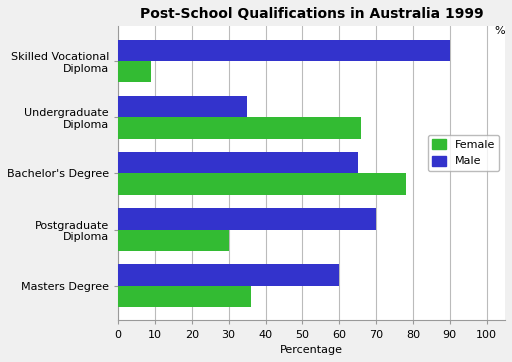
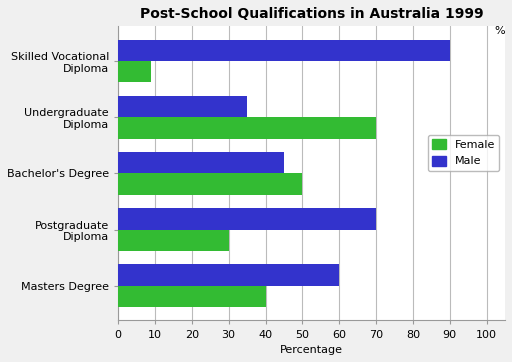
Female/Undergraduate Diploma: 66 -> 70
Male/Bachelor's Degree: 65 -> 45
Female/Bachelor's Degree: 78 -> 50
Female/Masters Degree: 36 -> 40
